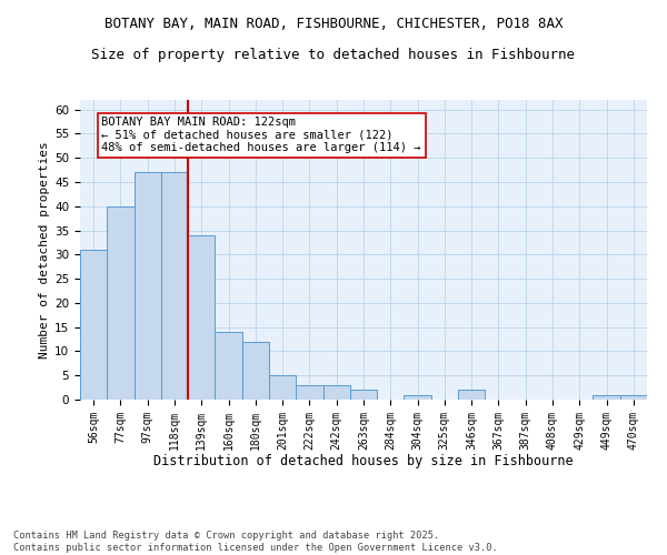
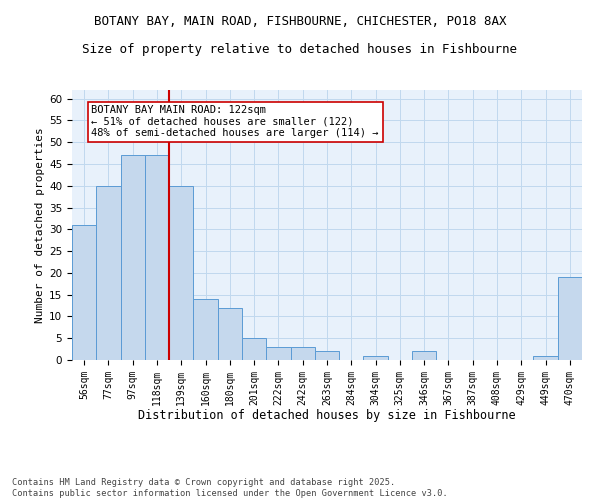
139sqm: 34 -> 40
470sqm: 1 -> 19
